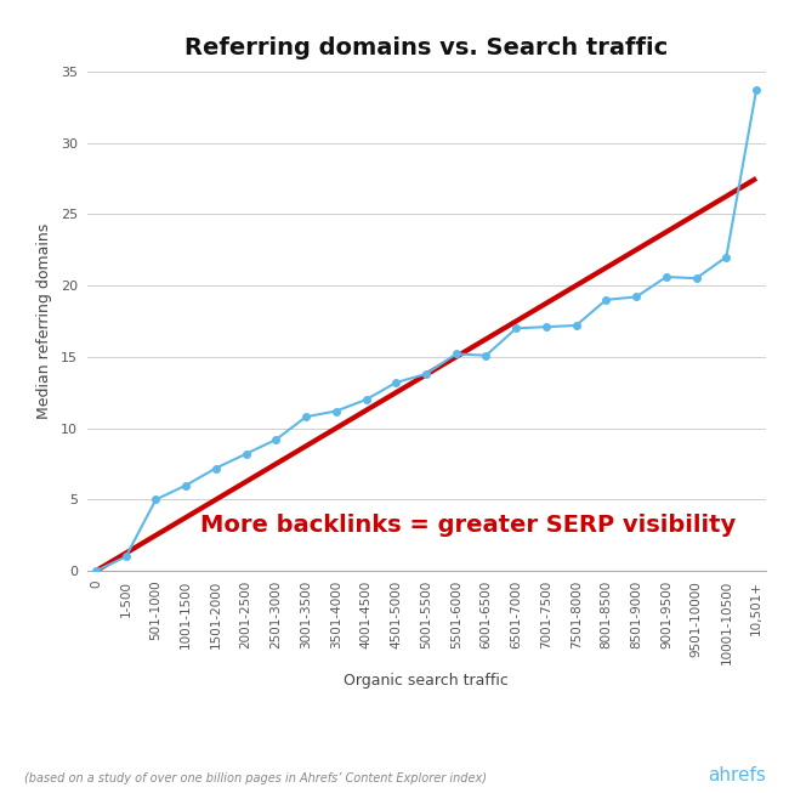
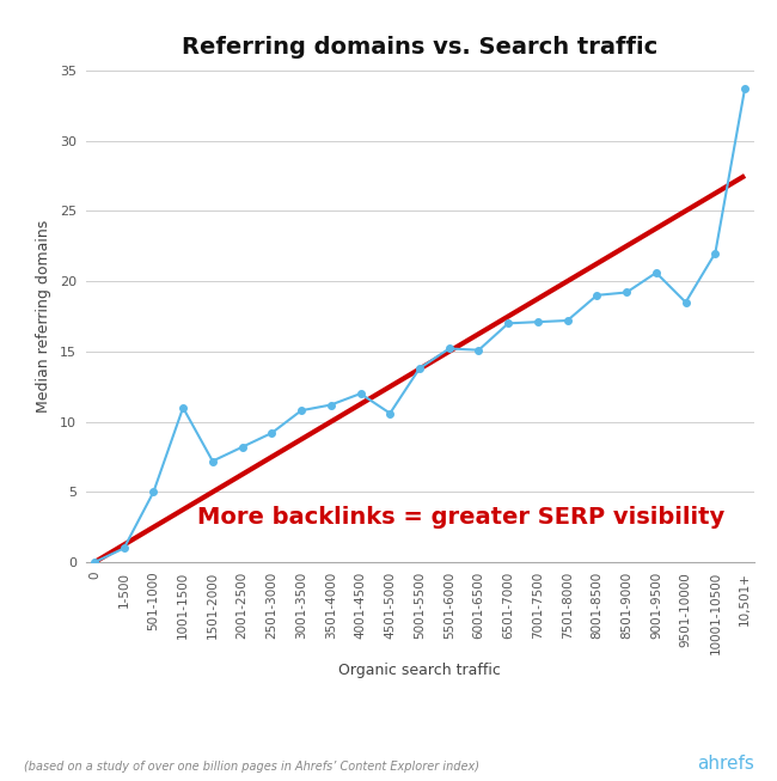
1001-1500: 6.0 -> 11.0
4501-5000: 13.2 -> 10.6
9501-10000: 20.5 -> 18.5
